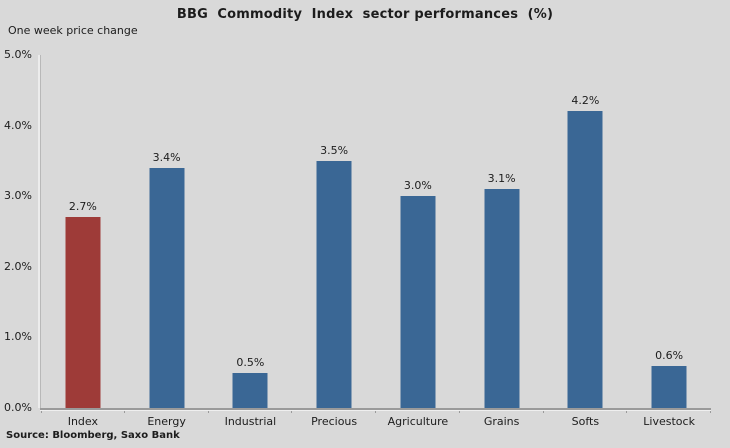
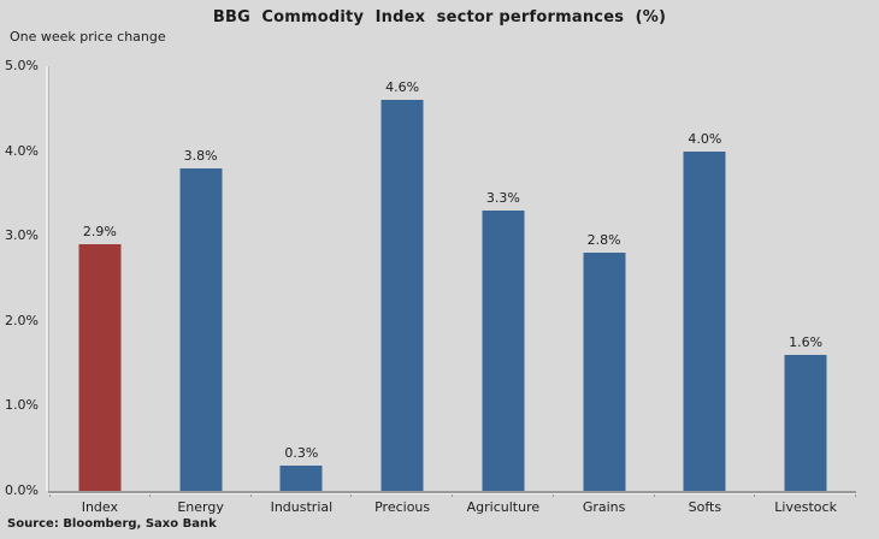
Index: 2.7% -> 2.9%
Energy: 3.4% -> 3.8%
Industrial: 0.5% -> 0.3%
Precious: 3.5% -> 4.6%
Agriculture: 3.0% -> 3.3%
Grains: 3.1% -> 2.8%
Softs: 4.2% -> 4.0%
Livestock: 0.6% -> 1.6%
